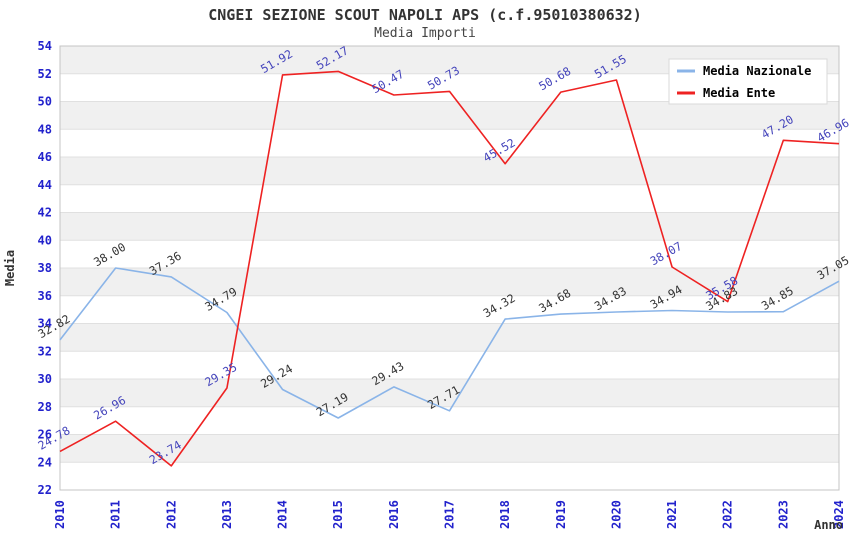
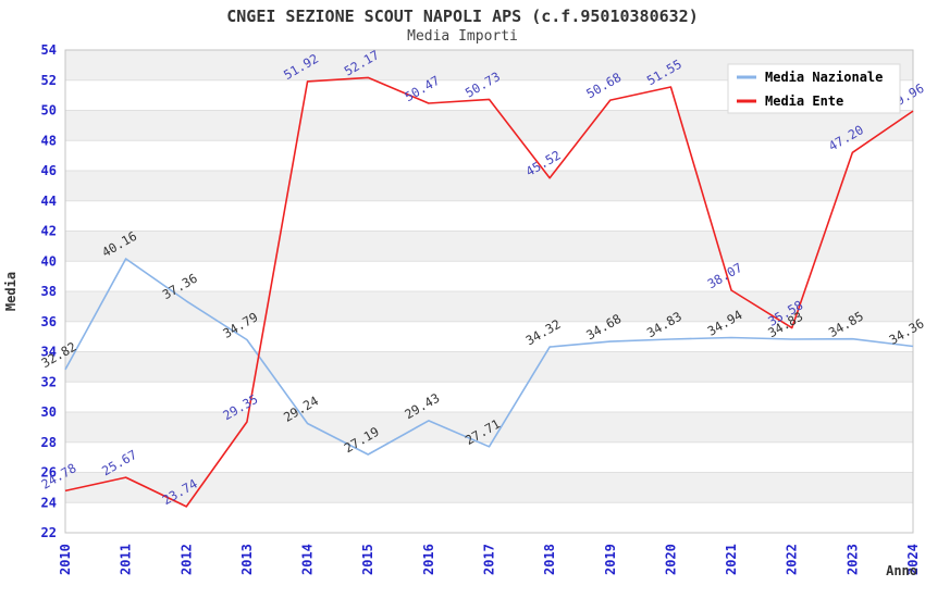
Media Nazionale/2011: 38.00 -> 40.16
Media Ente/2011: 26.96 -> 25.67
Media Nazionale/2024: 37.05 -> 34.36
Media Ente/2024: 46.96 -> 49.96
